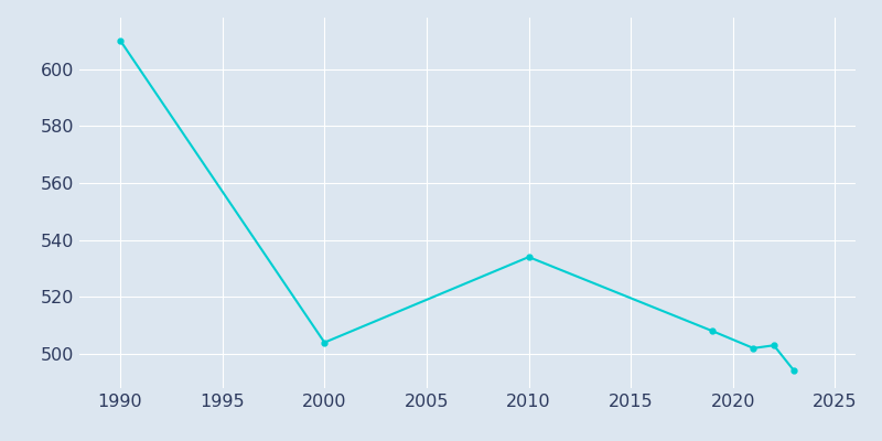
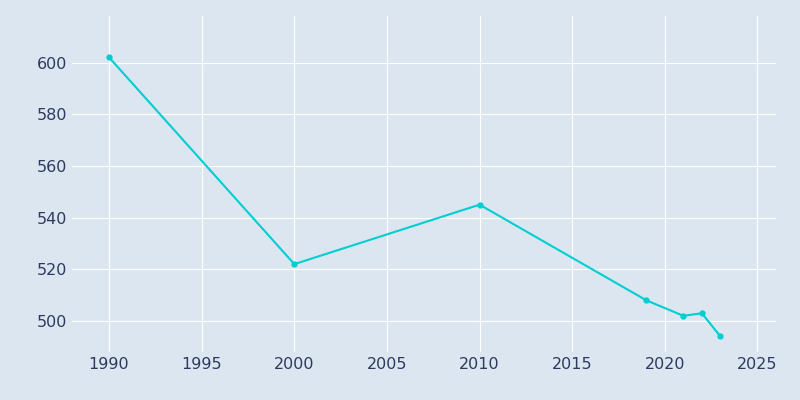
1990: 610 -> 602
2000: 504 -> 522
2010: 534 -> 545
